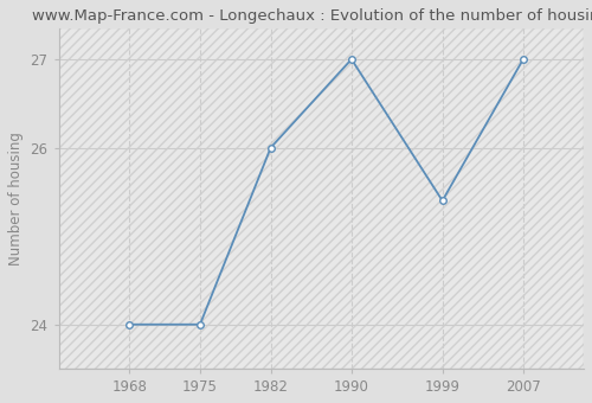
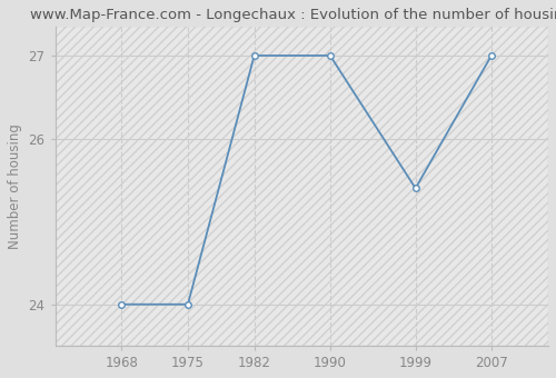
1982: 26.0 -> 27.0
